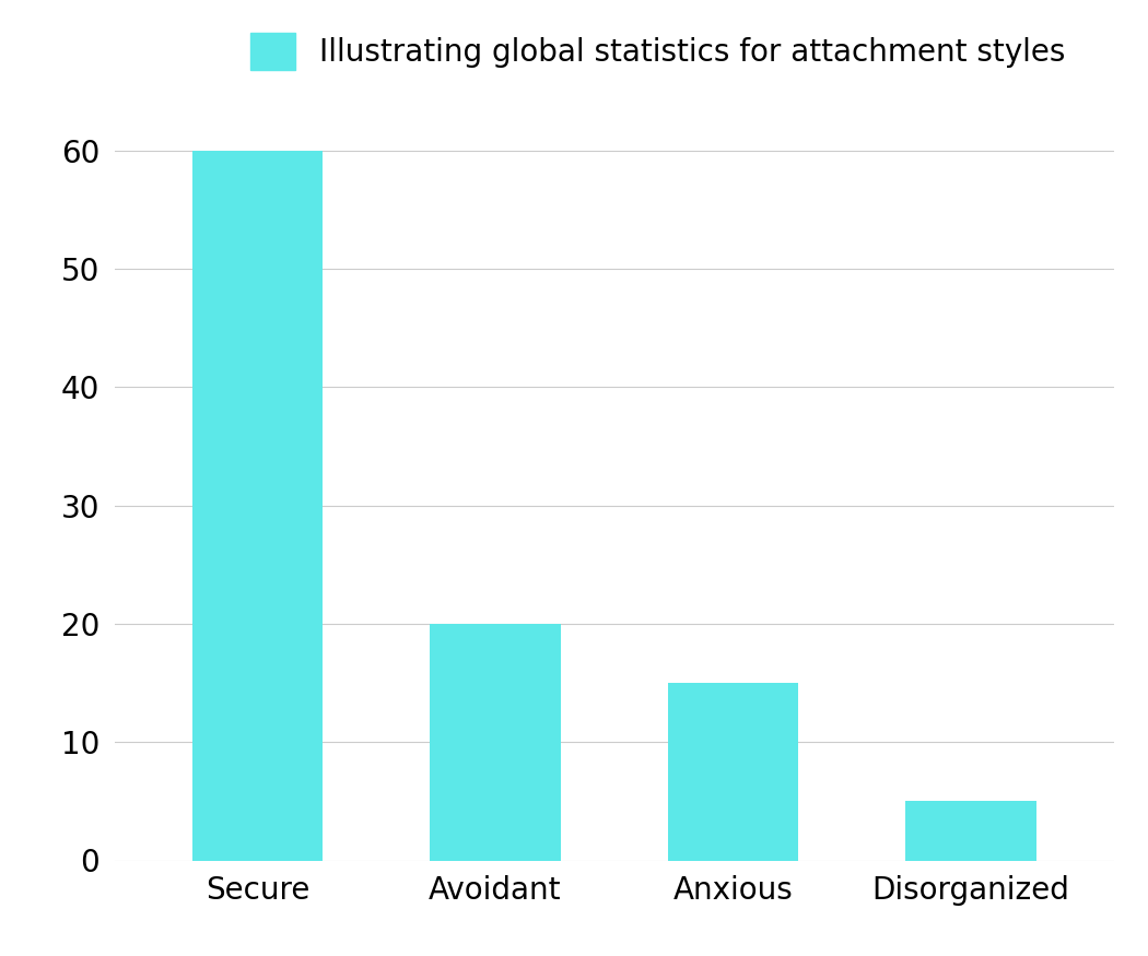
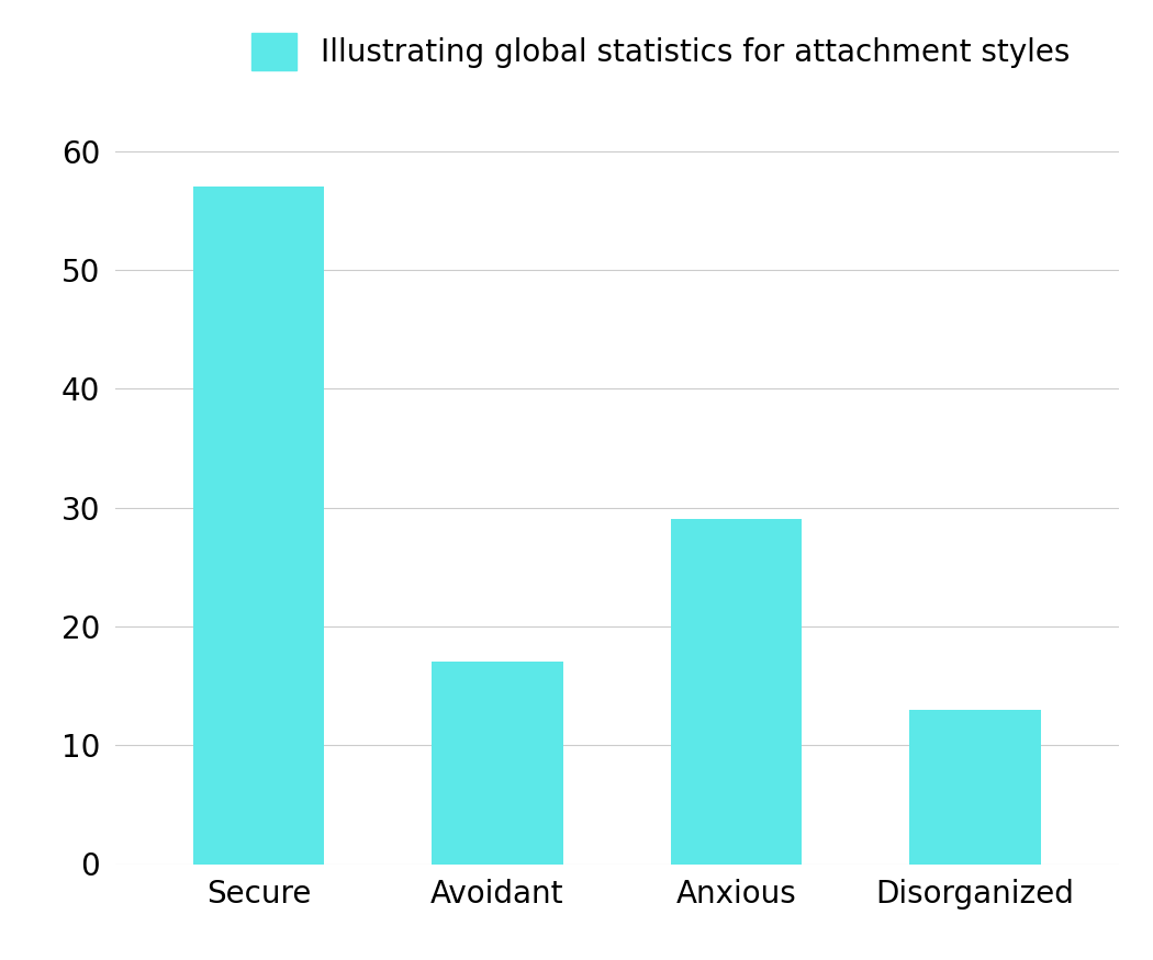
Secure: 60 -> 57
Avoidant: 20 -> 17
Anxious: 15 -> 29
Disorganized: 5 -> 13
